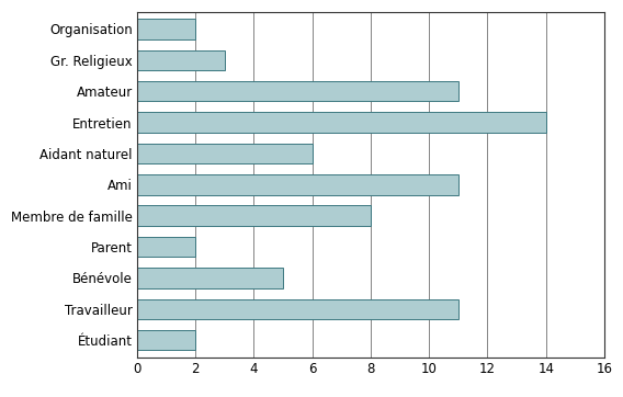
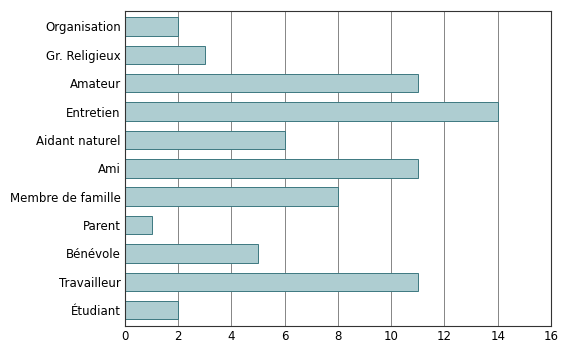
Parent: 2 -> 1
